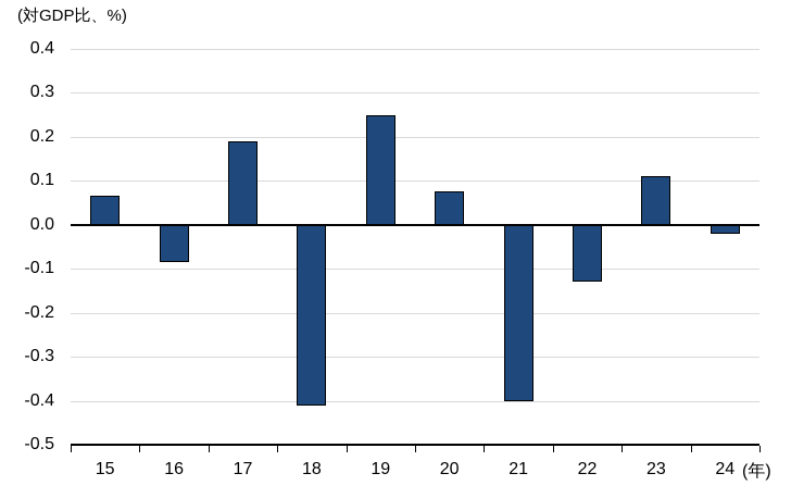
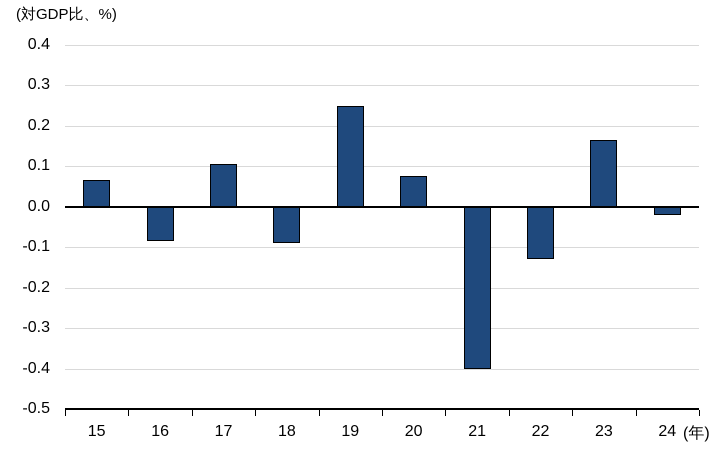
17: 0.19 -> 0.10
18: -0.41 -> -0.09
23: 0.11 -> 0.17
